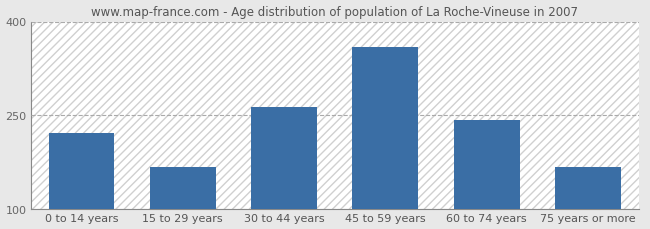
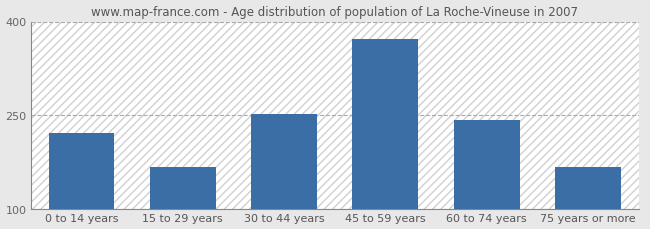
30 to 44 years: 264 -> 253
45 to 59 years: 360 -> 372
